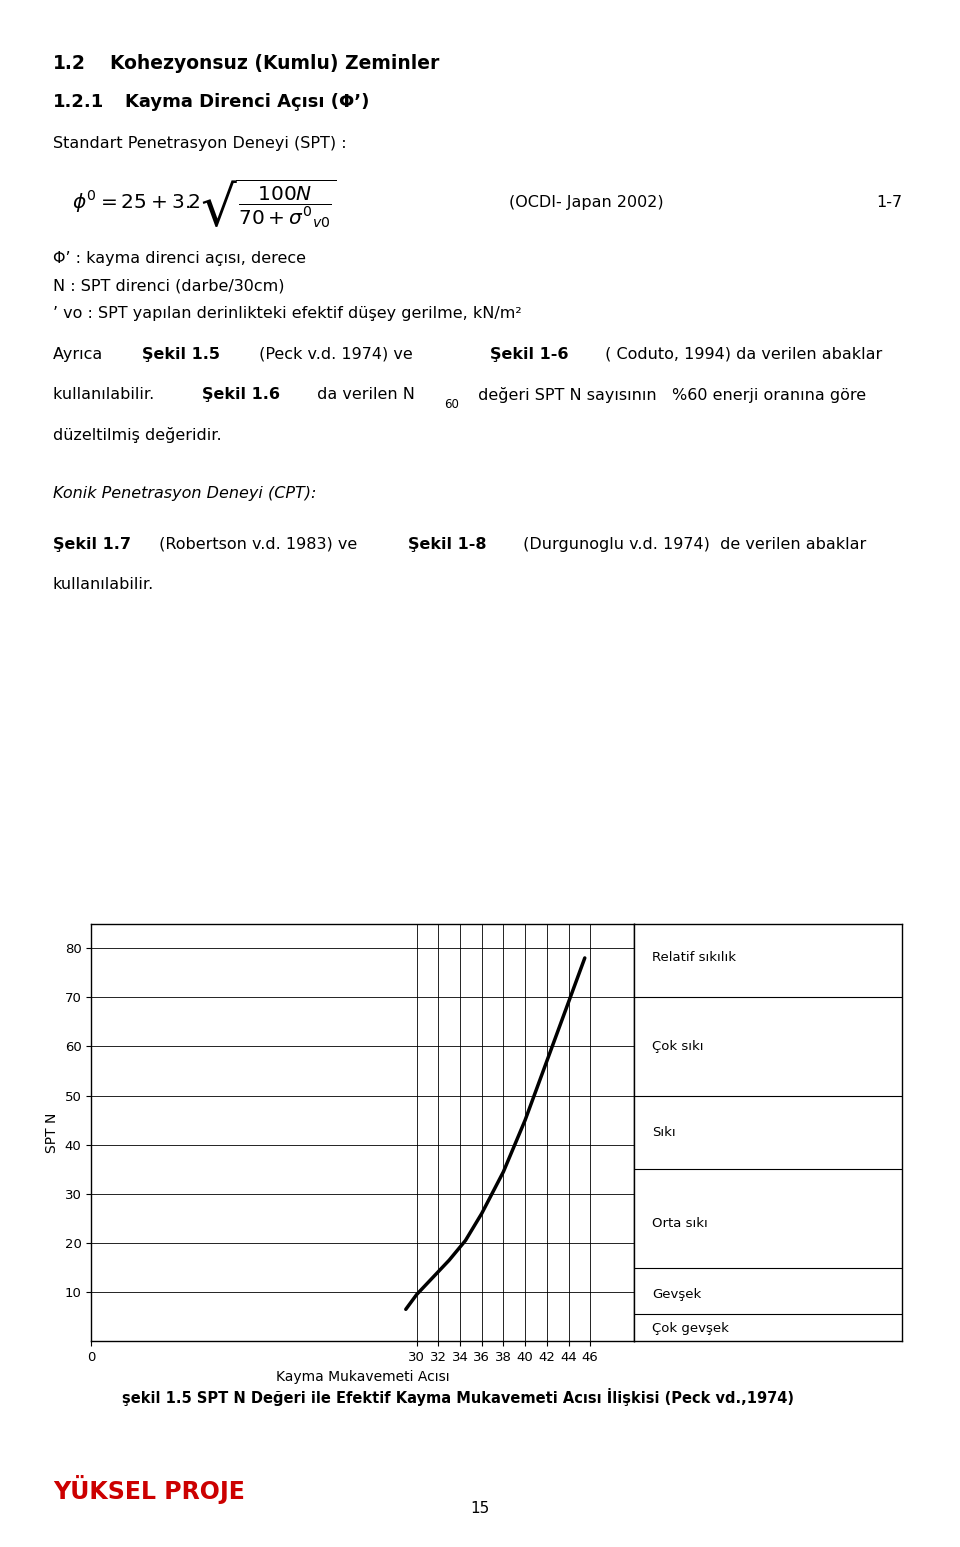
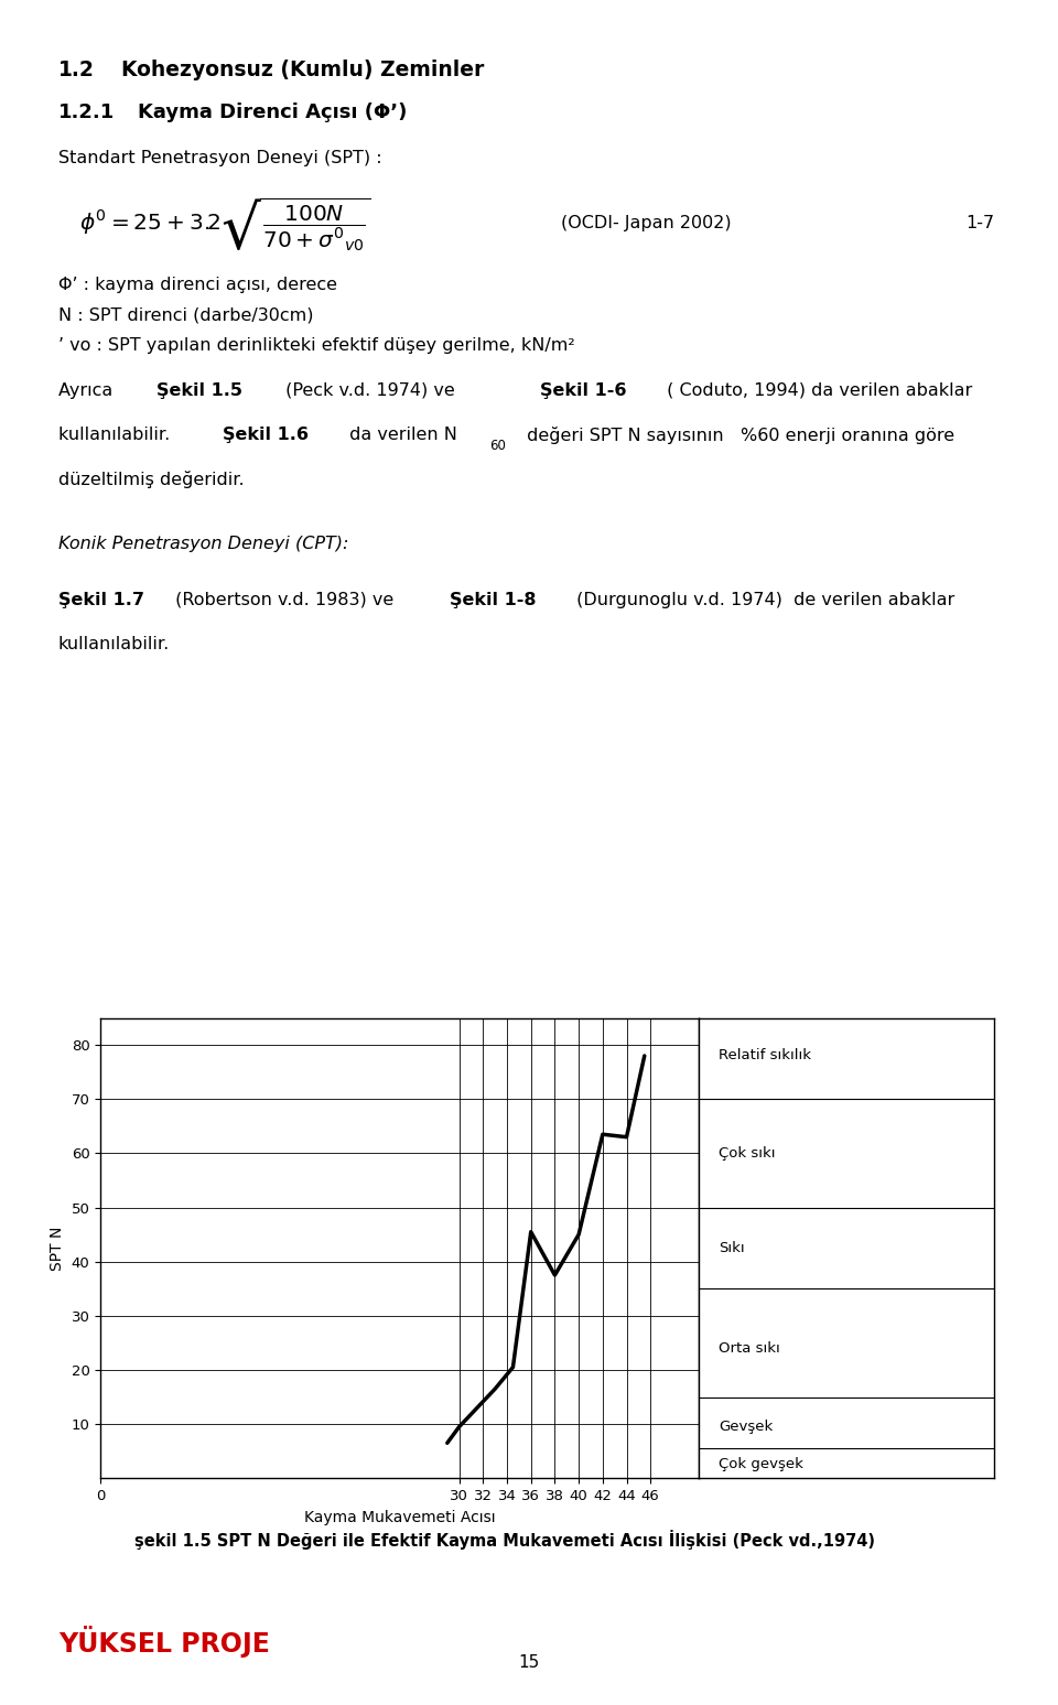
36: 26.0 -> 45.5
38: 34.5 -> 37.5
42: 57.0 -> 63.5
44: 69.0 -> 63.0
